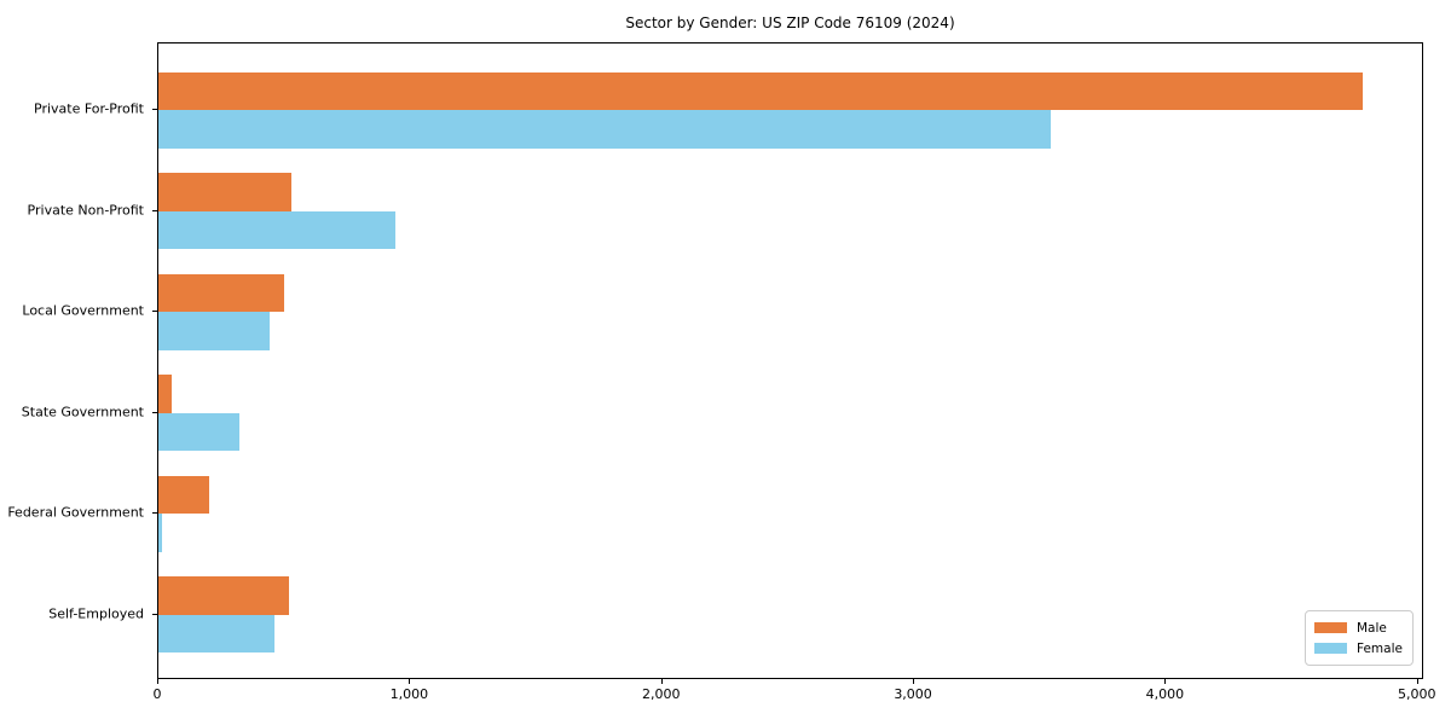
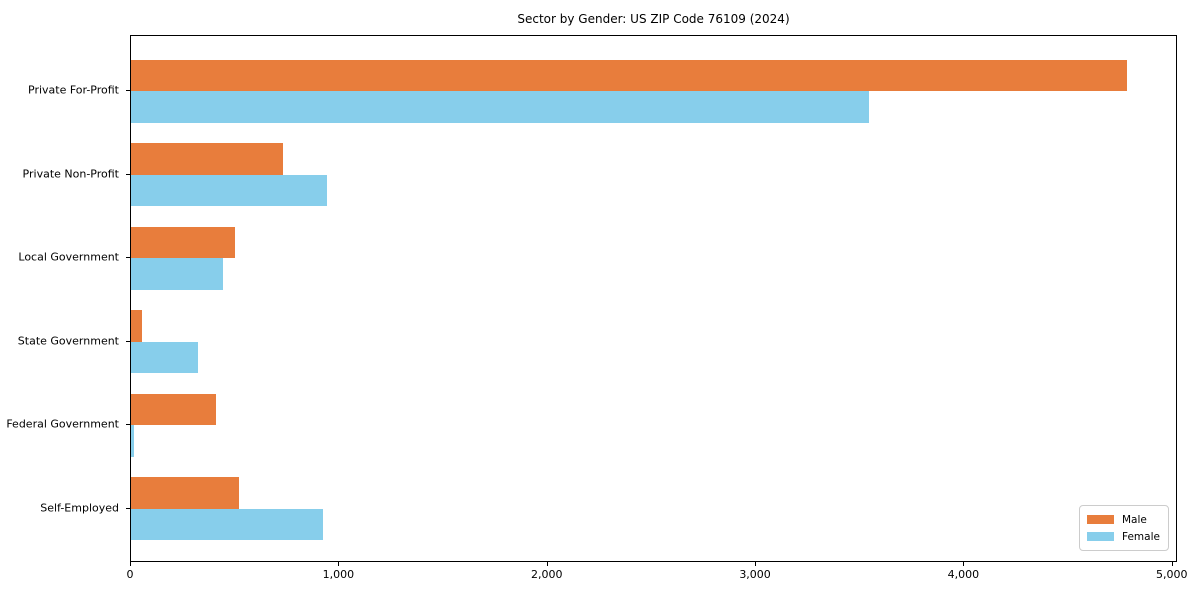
Male/Private Non-Profit: 530 -> 730
Male/Federal Government: 200 -> 410
Female/Self-Employed: 460 -> 920
